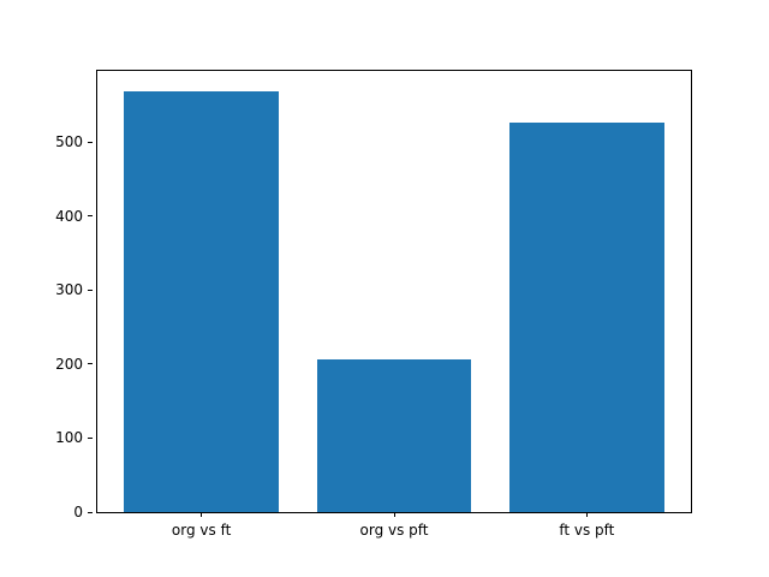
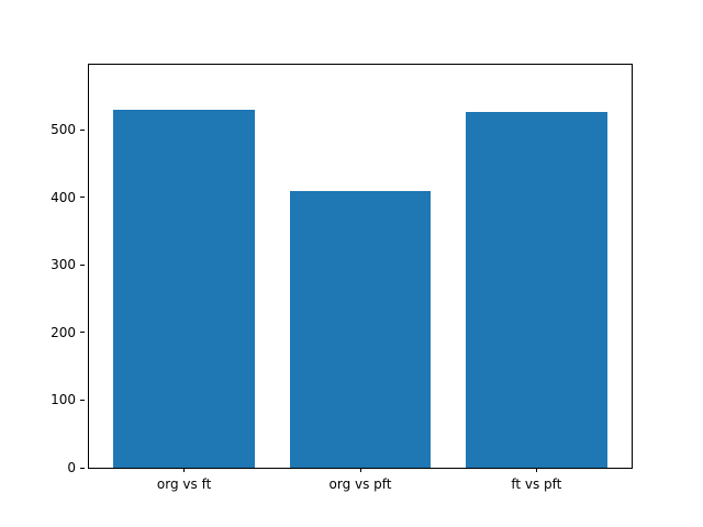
org vs ft: 570 -> 530
org vs pft: 210 -> 410
